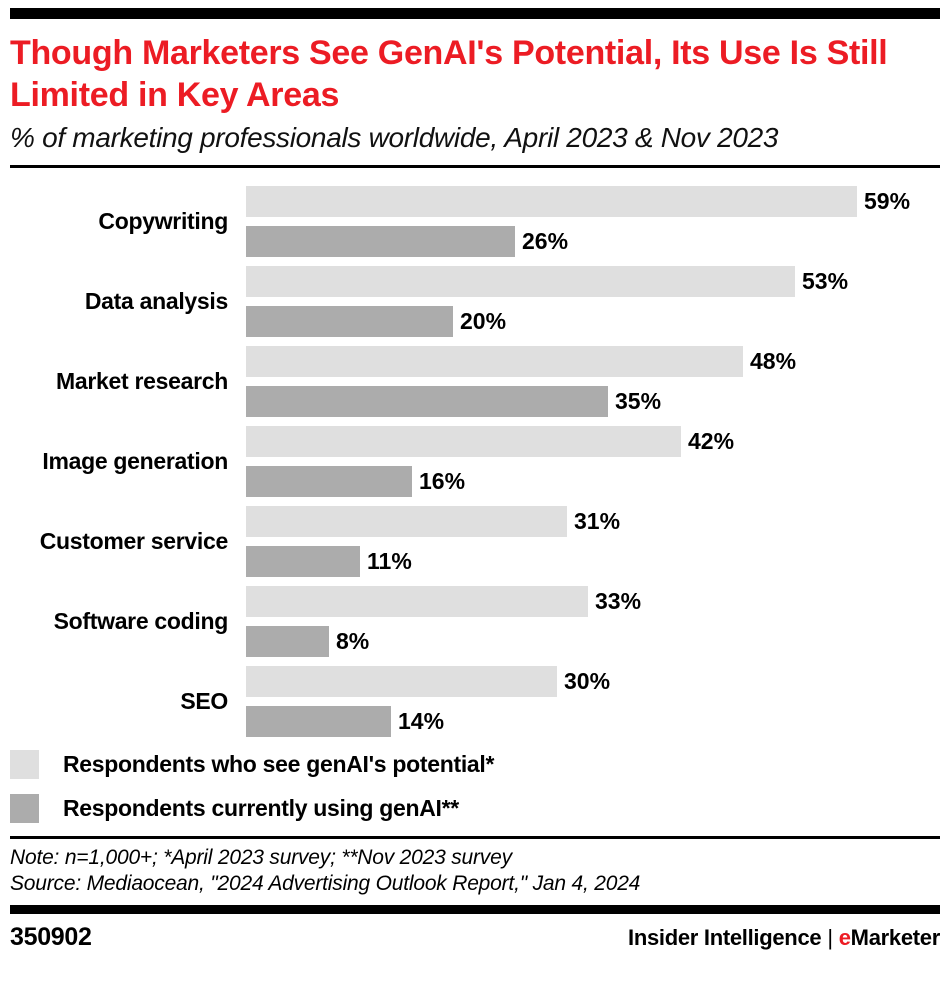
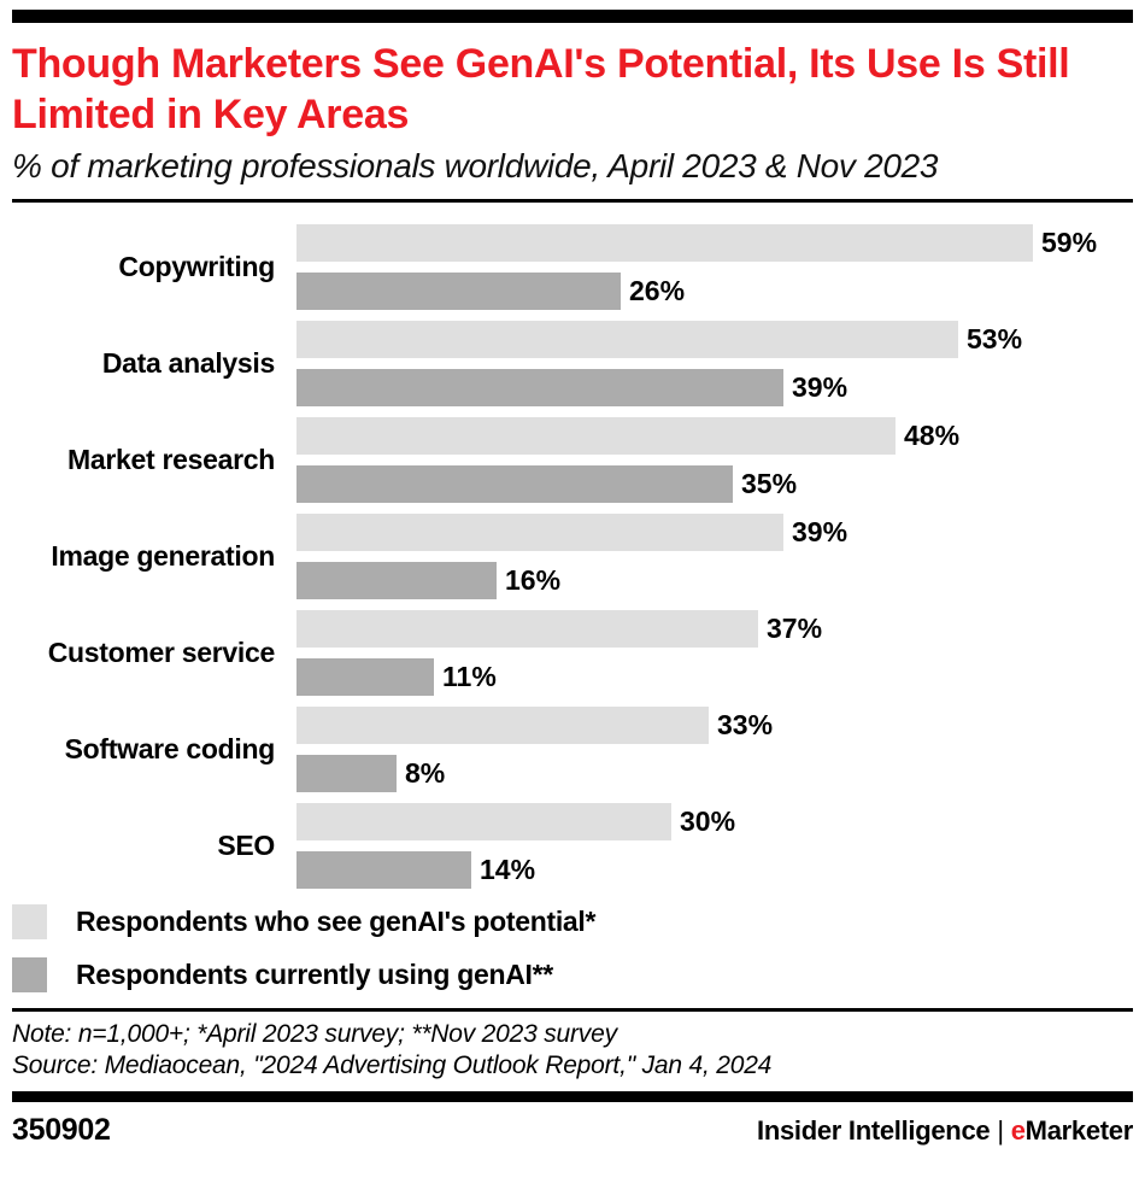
Respondents currently using genAI**/Data analysis: 20% -> 39%
Respondents who see genAI's potential*/Image generation: 42% -> 39%
Respondents who see genAI's potential*/Customer service: 31% -> 37%
